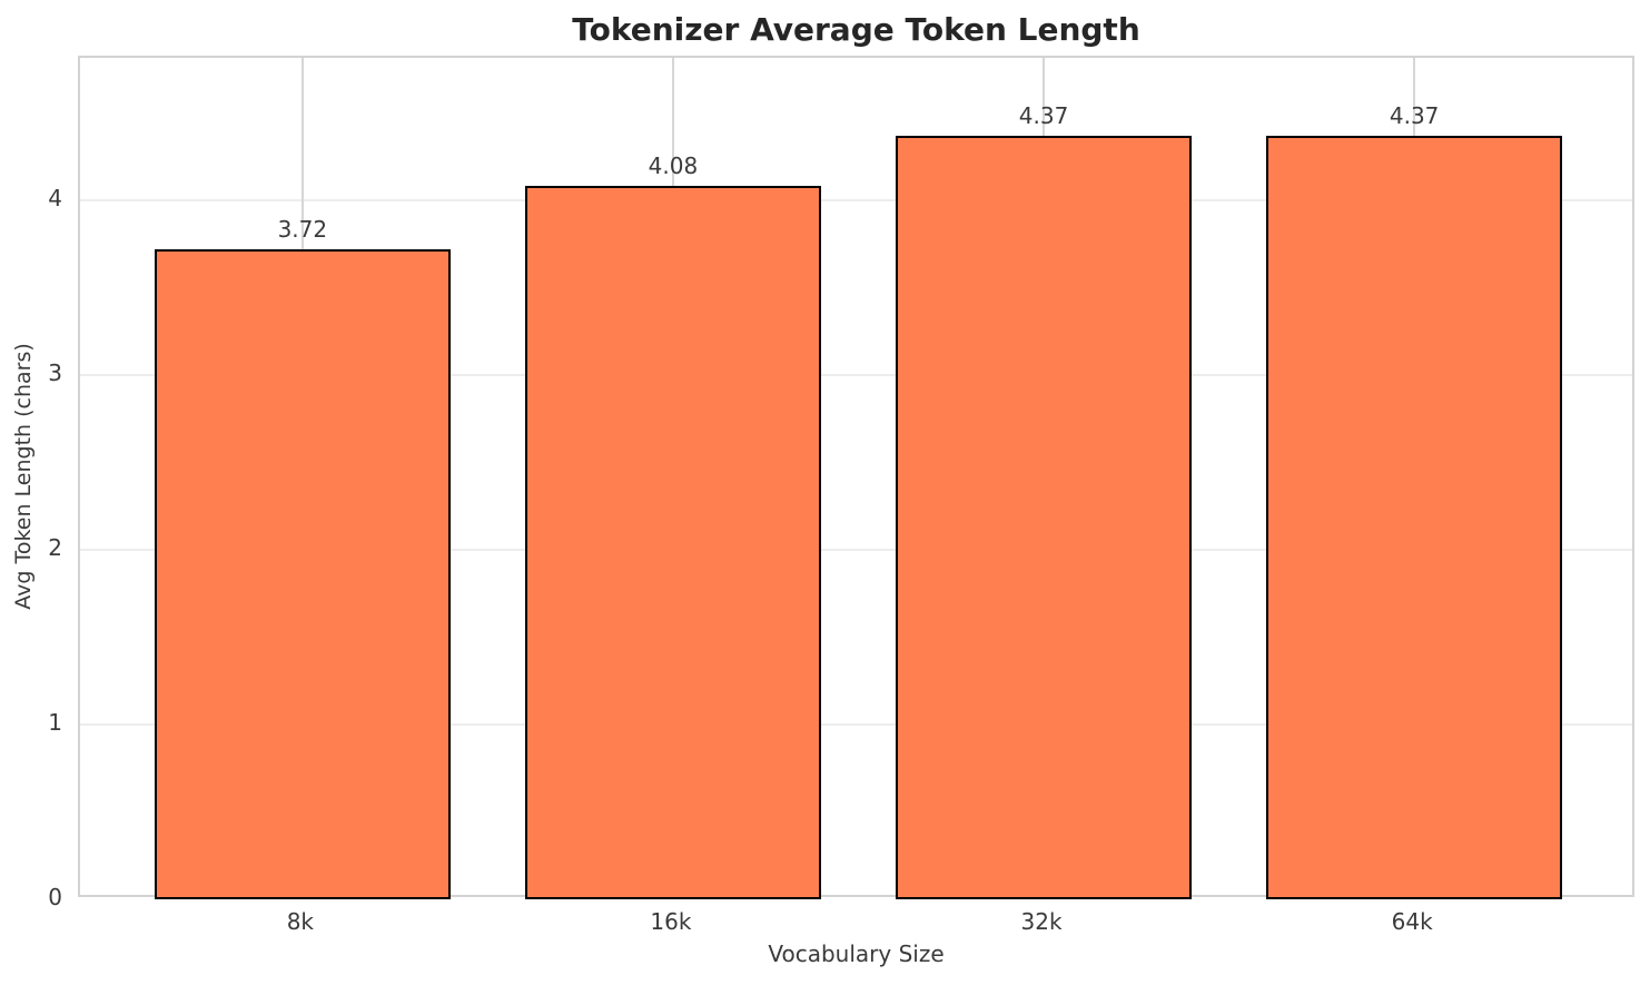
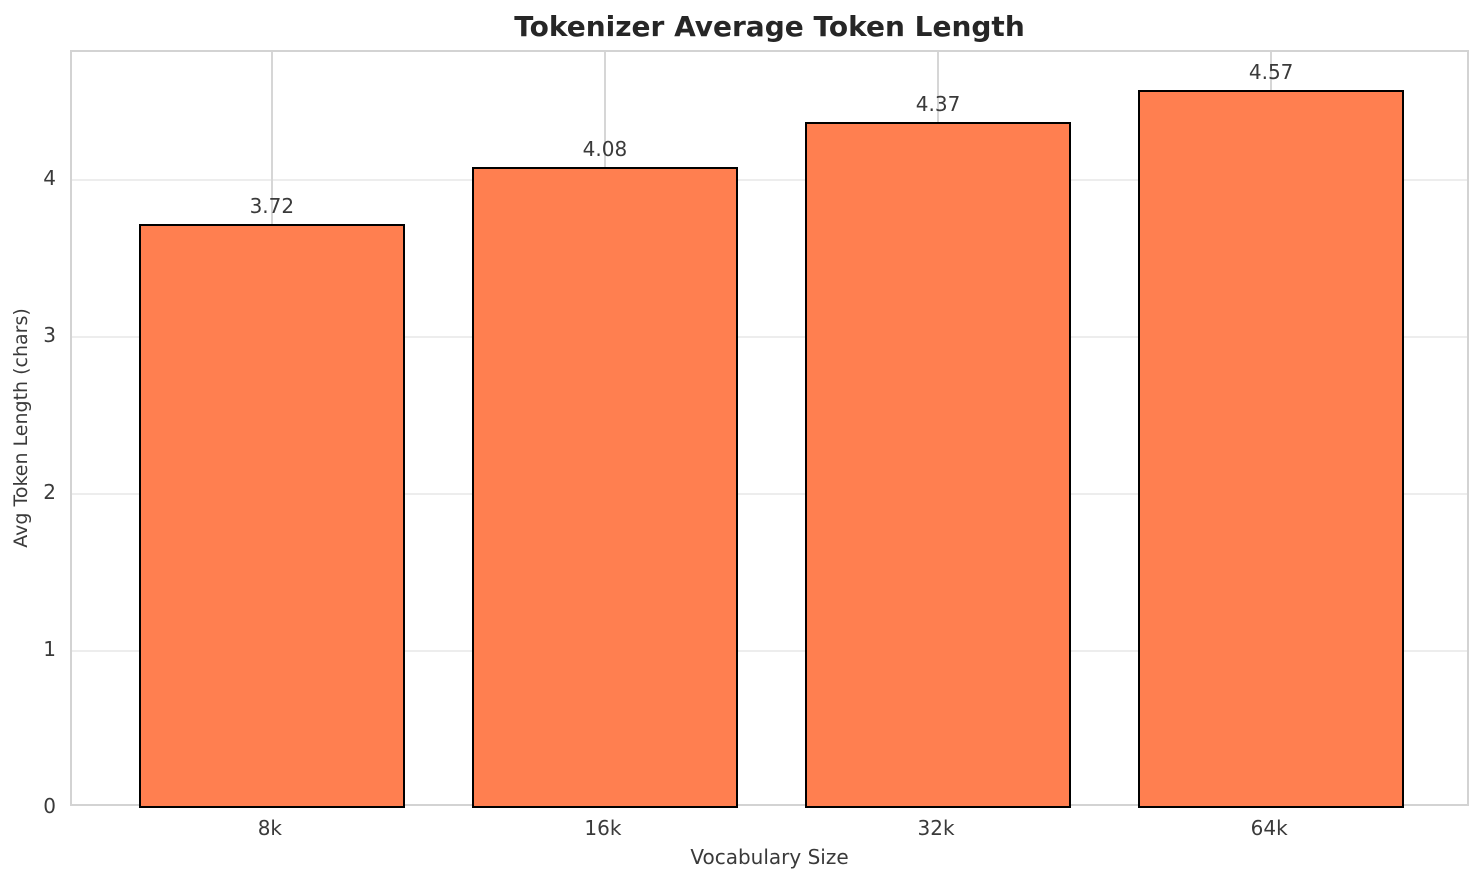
64k: 4.37 -> 4.57
